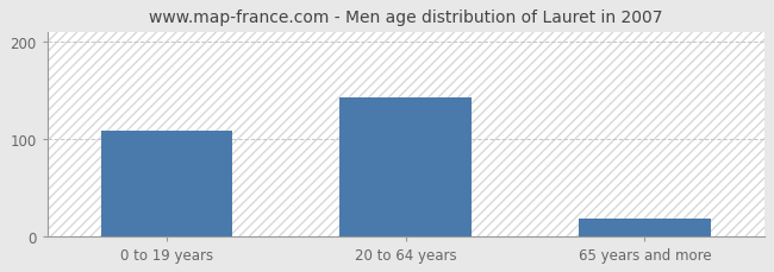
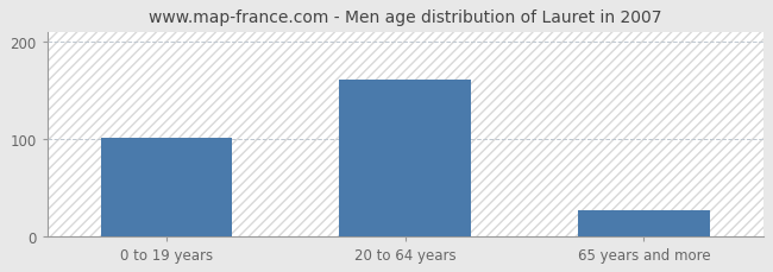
0 to 19 years: 108 -> 101
20 to 64 years: 142 -> 161
65 years and more: 18 -> 26
